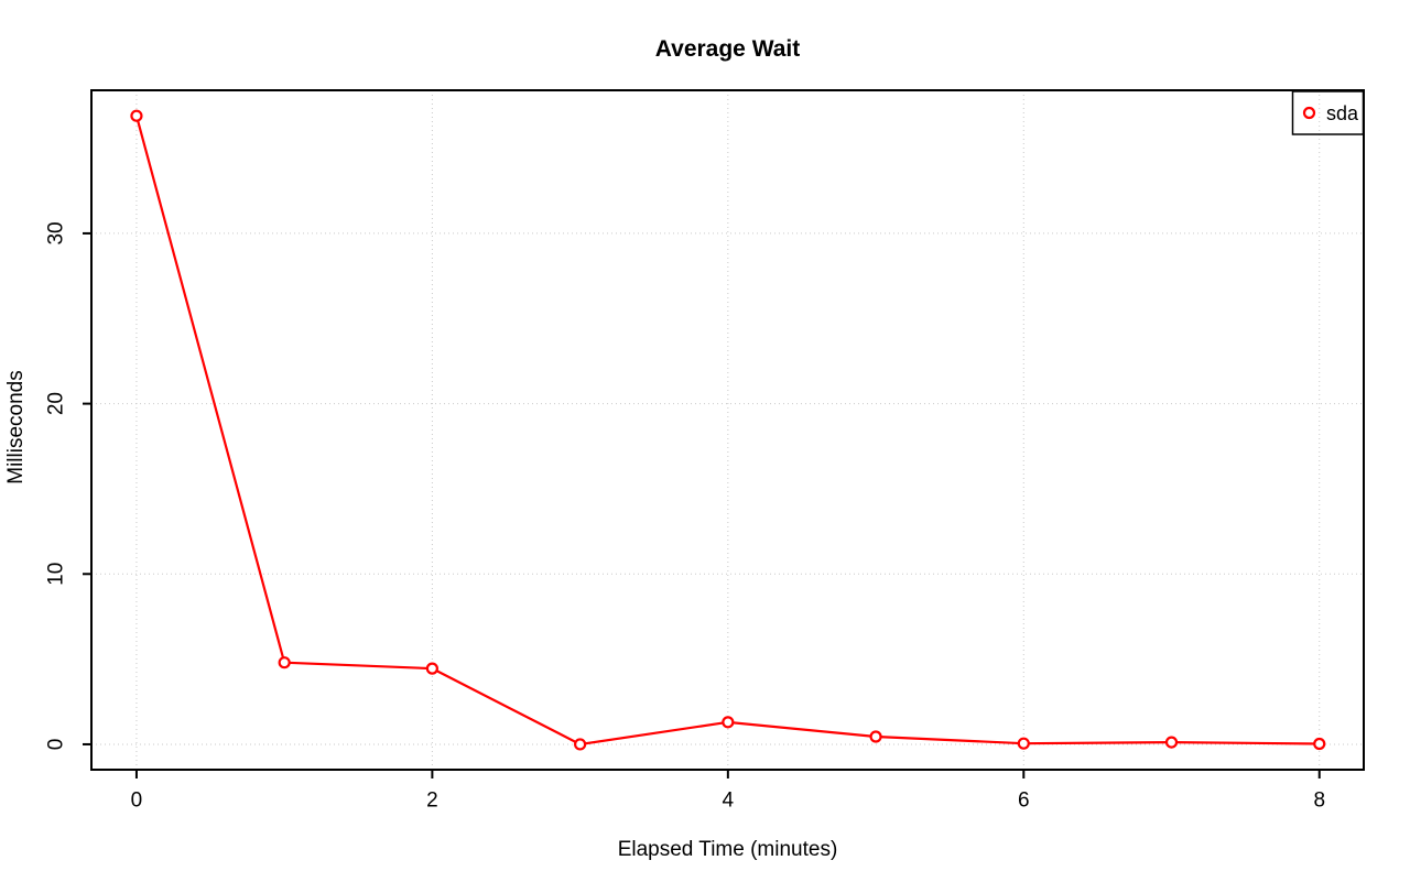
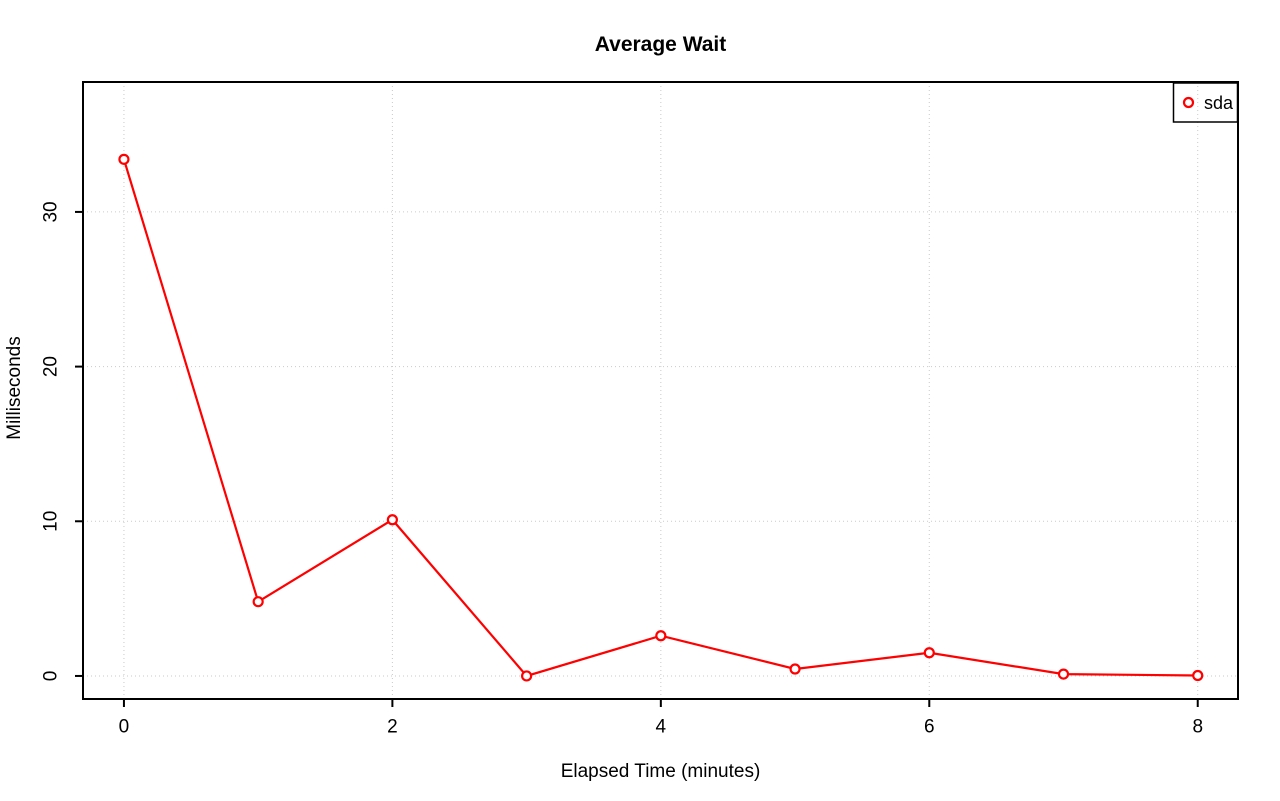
0: 36.9 -> 33.4
2: 4.5 -> 10.1
4: 1.3 -> 2.6
6: 0.1 -> 1.5
